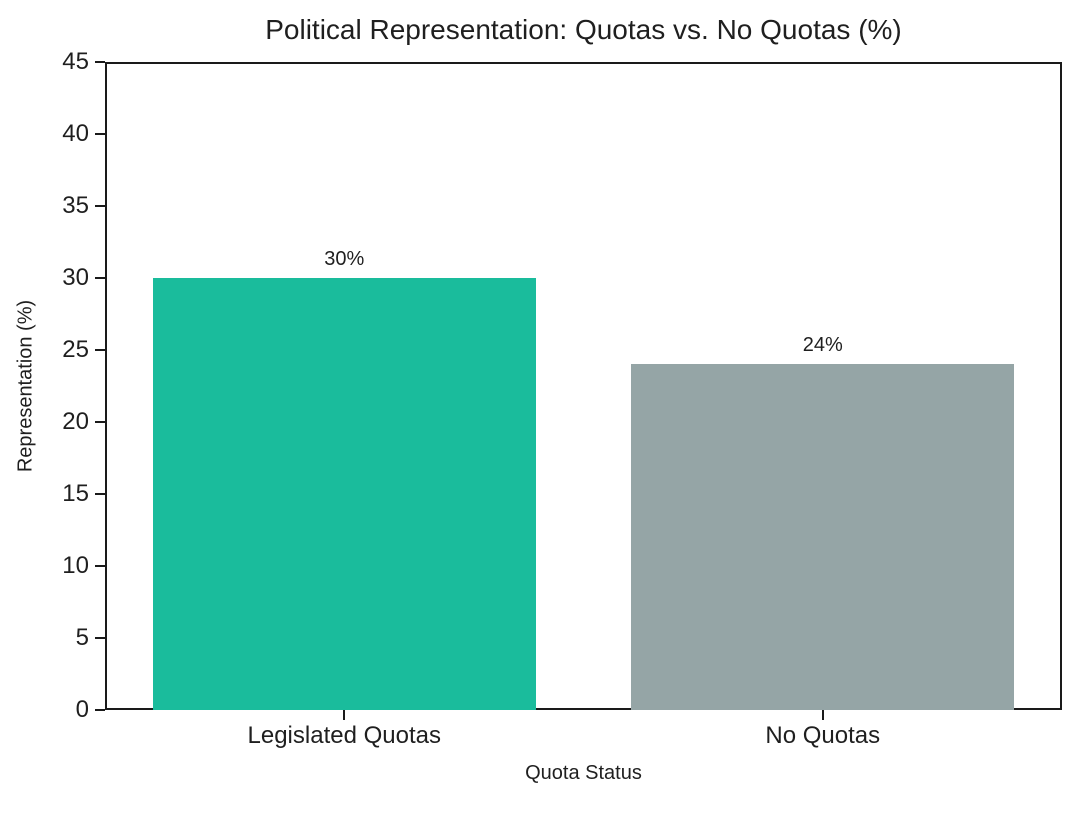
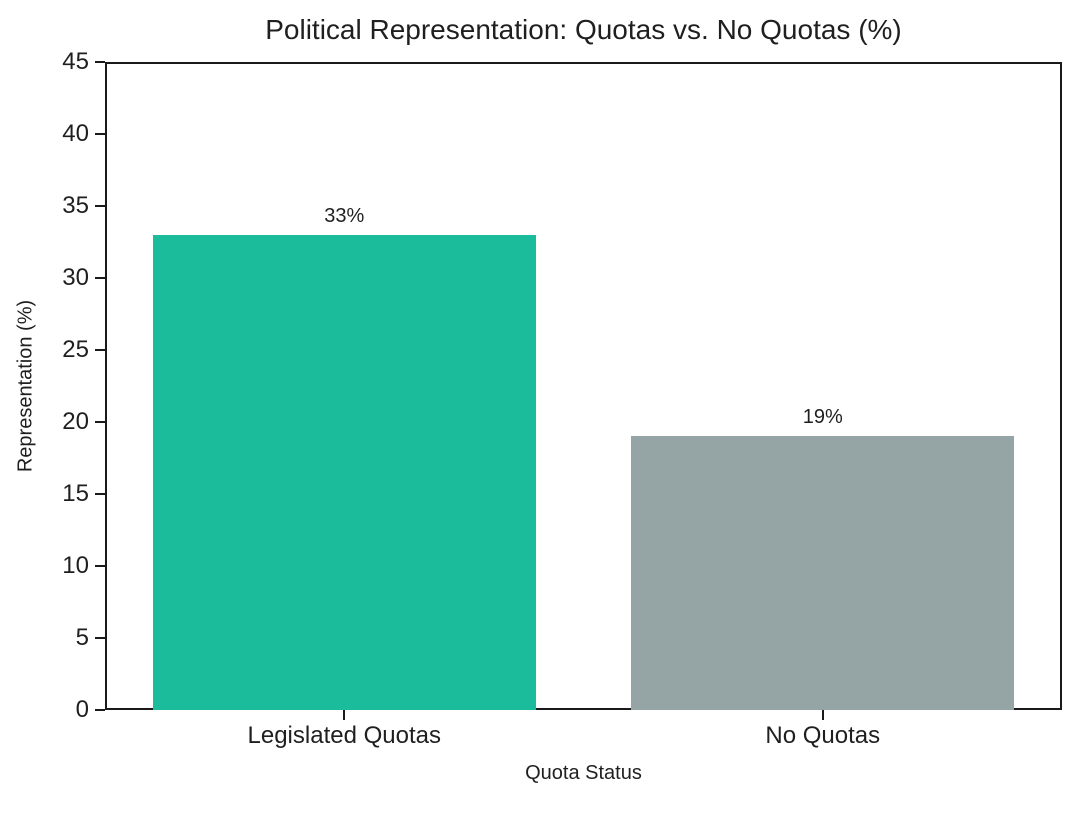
Legislated Quotas: 30% -> 33%
No Quotas: 24% -> 19%
